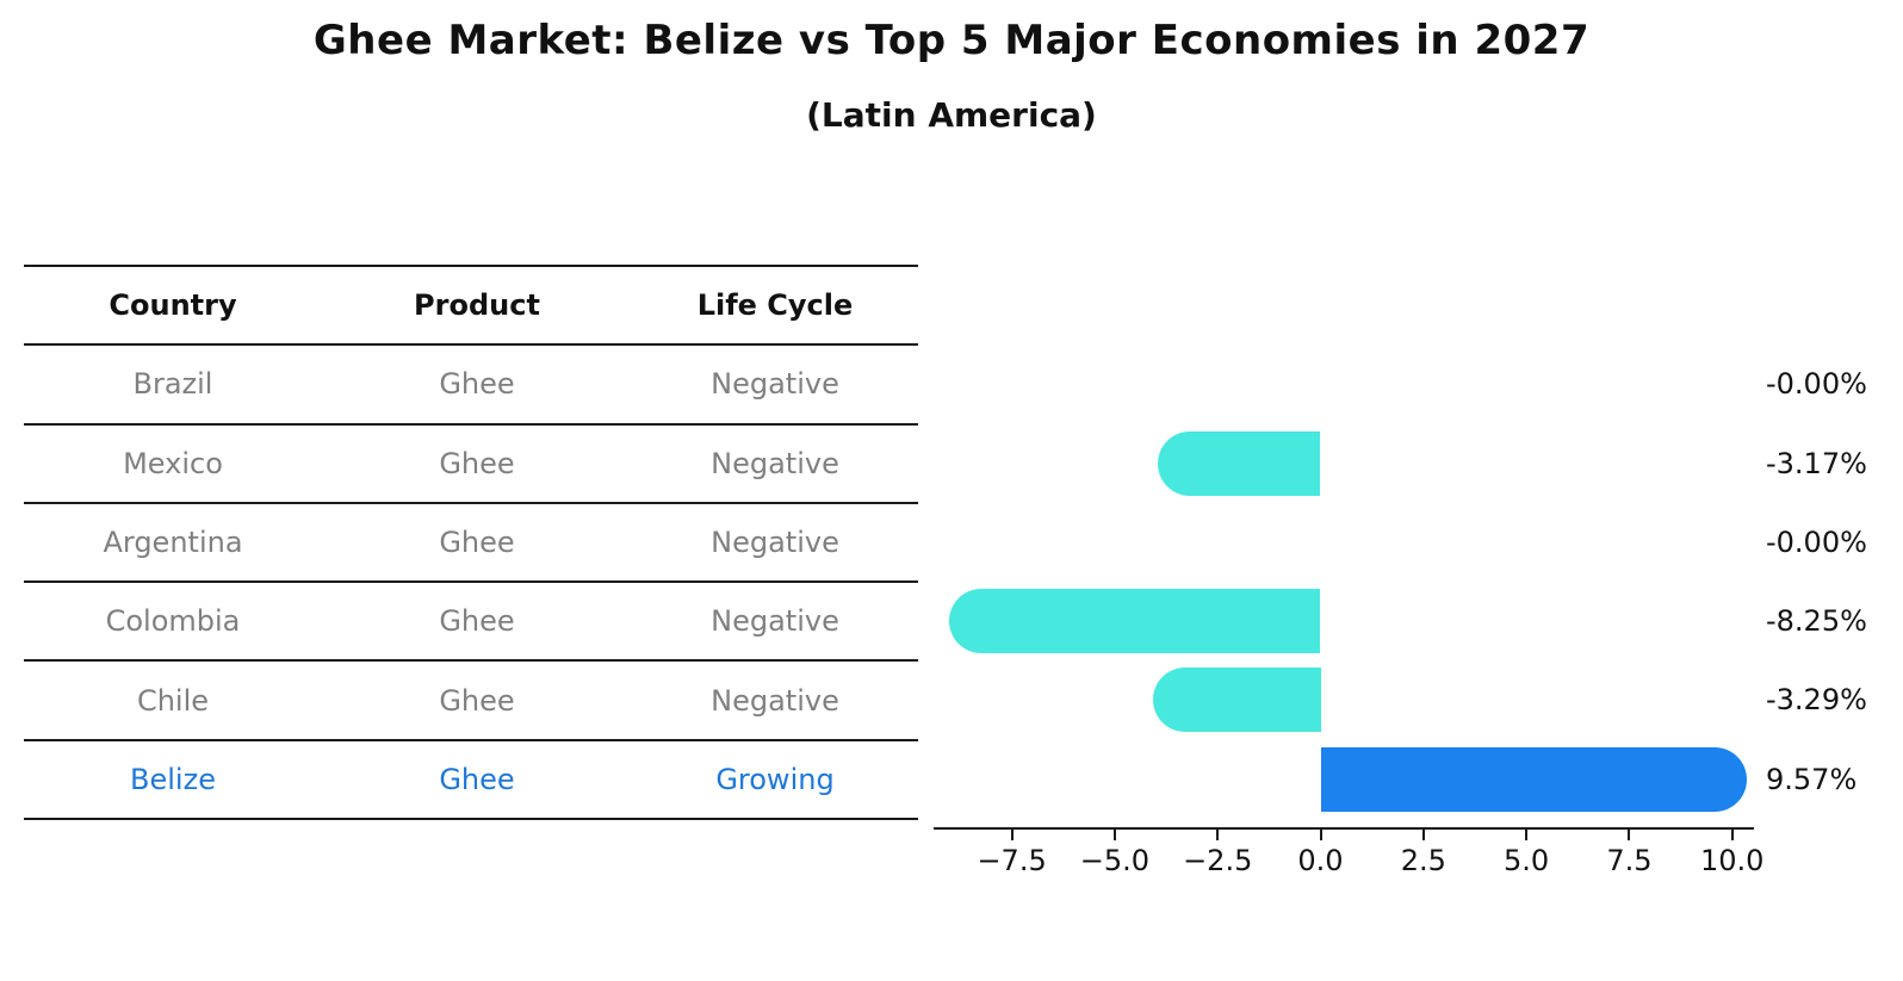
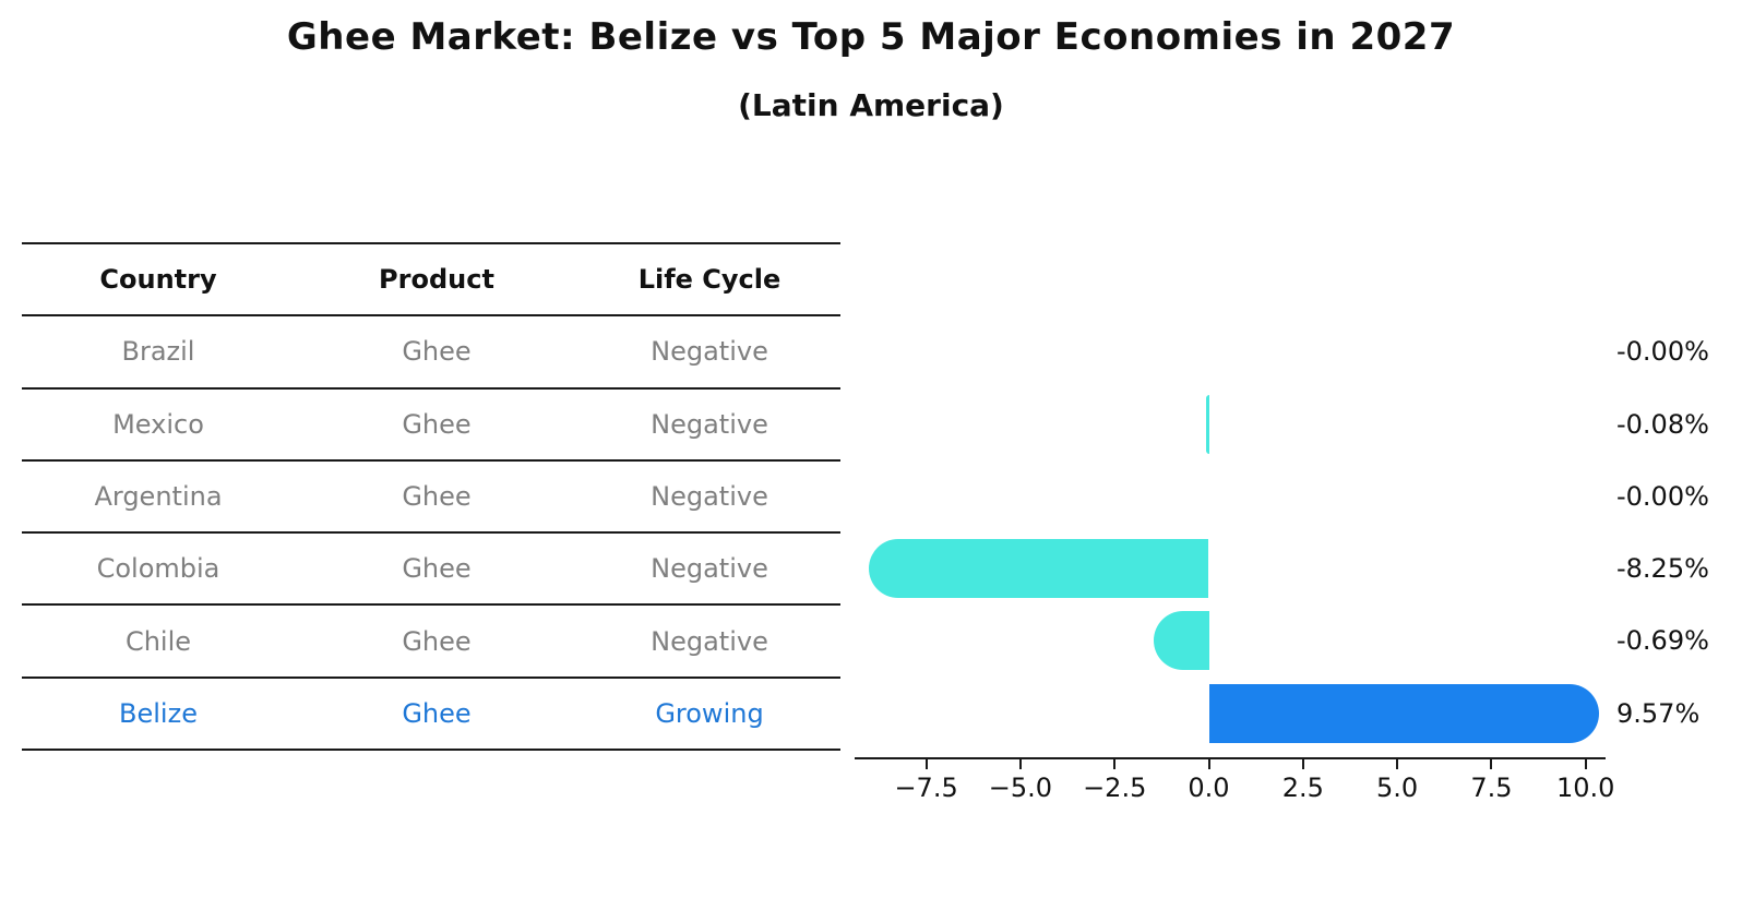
Mexico: -3.17% -> -0.08%
Chile: -3.29% -> -0.69%
